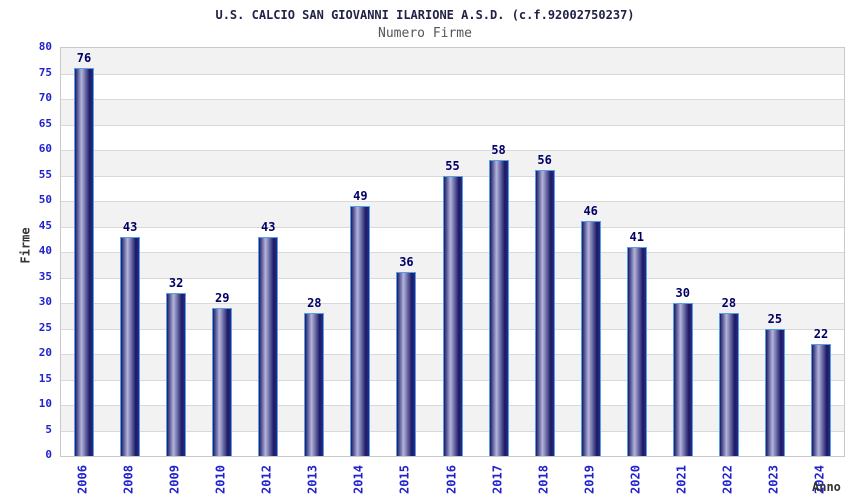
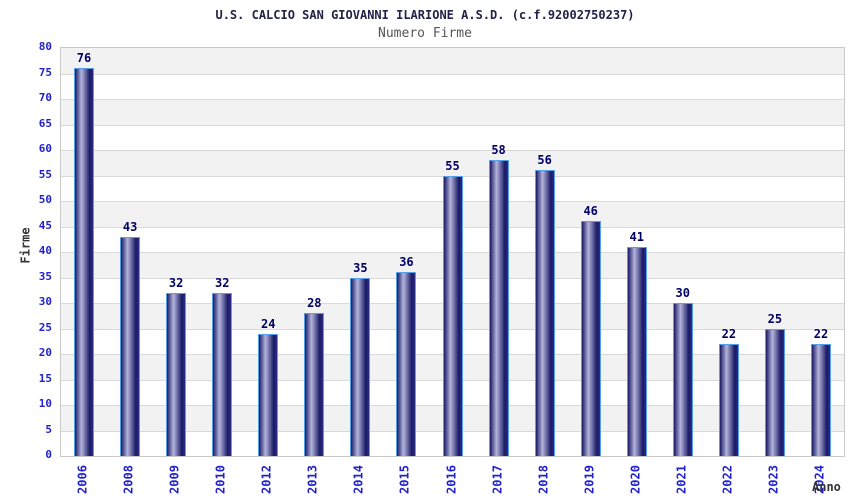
2010: 29 -> 32
2012: 43 -> 24
2014: 49 -> 35
2022: 28 -> 22
